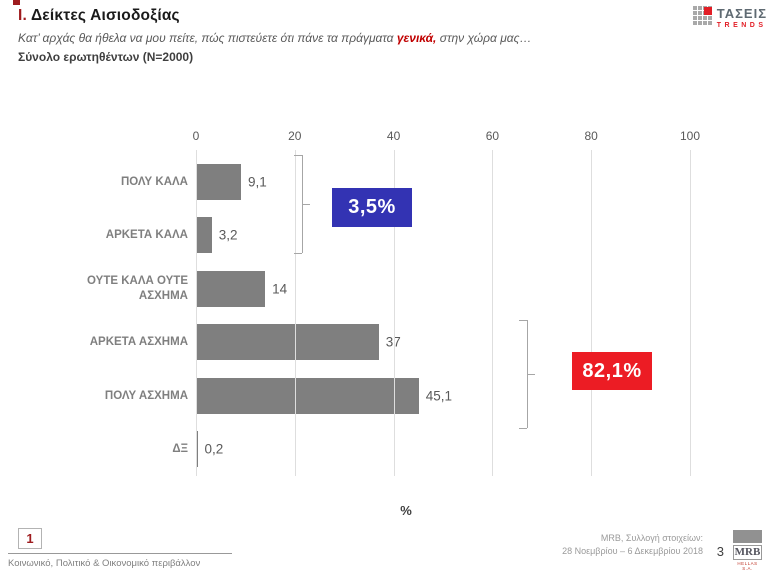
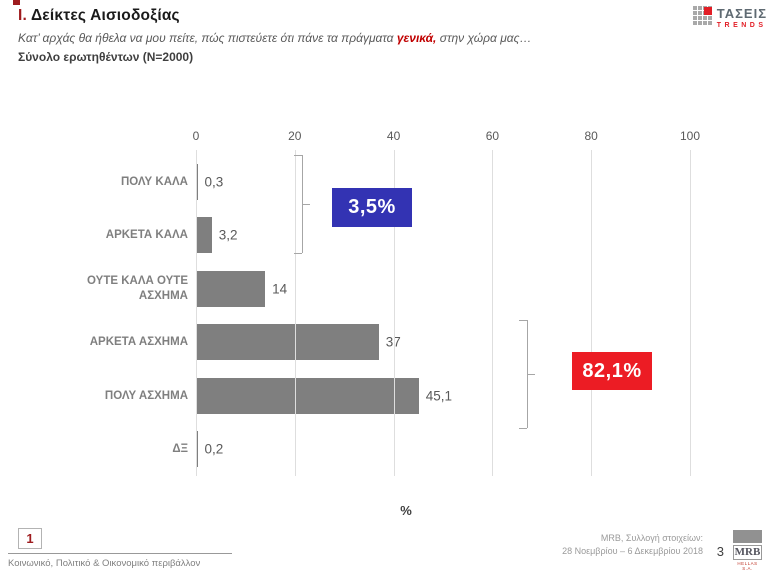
ΠΟΛΥ ΚΑΛΑ: 9,1 -> 0,3
